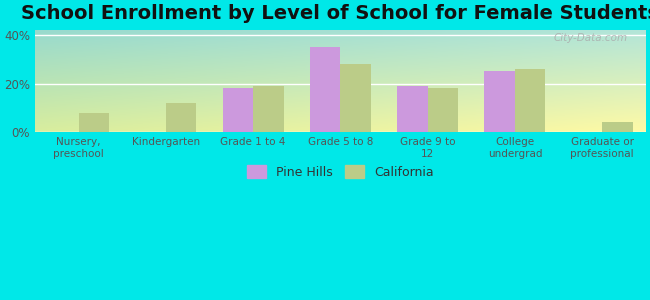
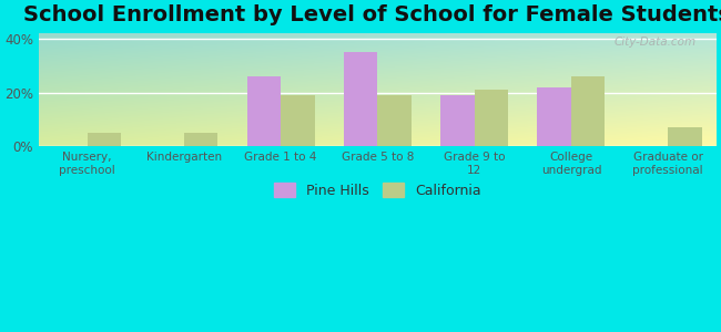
California/Nursery, preschool: 8% -> 5%
California/Kindergarten: 12% -> 5%
Pine Hills/Grade 1 to 4: 18% -> 26%
California/Grade 5 to 8: 28% -> 19%
California/Grade 9 to 12: 18% -> 21%
Pine Hills/College undergrad: 25% -> 22%
California/Graduate or professional: 4% -> 7%
